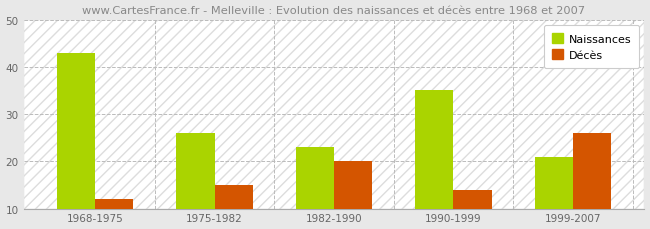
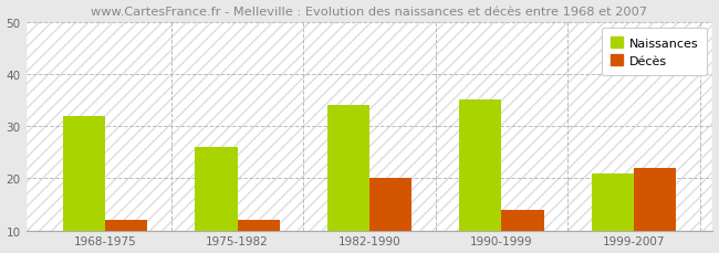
Naissances/1968-1975: 43 -> 32
Décès/1975-1982: 15 -> 12
Naissances/1982-1990: 23 -> 34
Décès/1999-2007: 26 -> 22
